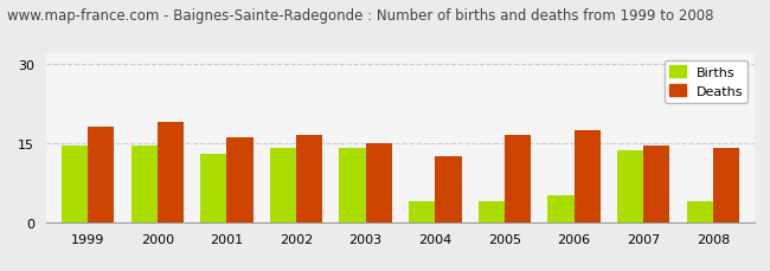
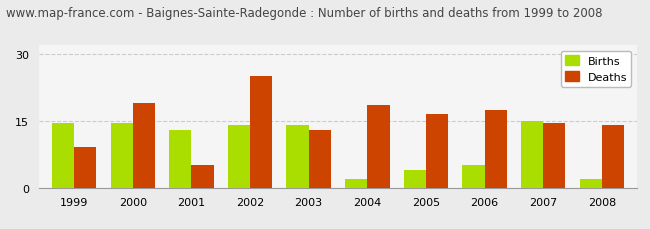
Deaths/1999: 18.0 -> 9.0
Deaths/2001: 16.0 -> 5.0
Deaths/2002: 16.5 -> 25.0
Deaths/2003: 15.0 -> 13.0
Births/2004: 4.0 -> 2.0
Deaths/2004: 12.5 -> 18.5
Births/2007: 13.5 -> 15.0
Births/2008: 4.0 -> 2.0
